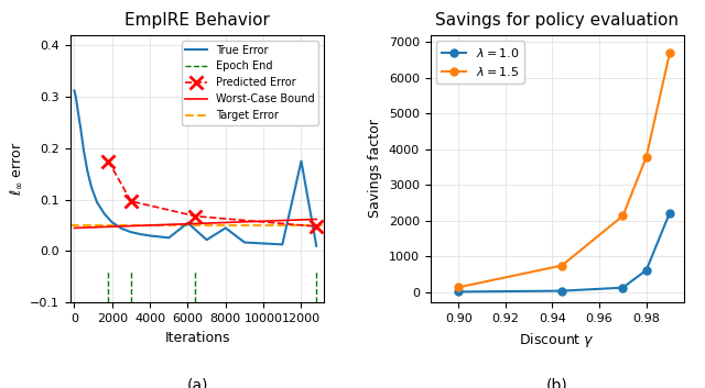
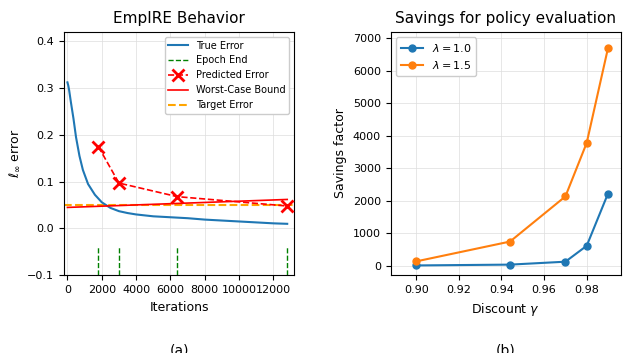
EmpIRE Behavior/True Error/6000: 0.055 -> 0.024
EmpIRE Behavior/True Error/8000: 0.045 -> 0.019
EmpIRE Behavior/True Error/12000: 0.175 -> 0.011
